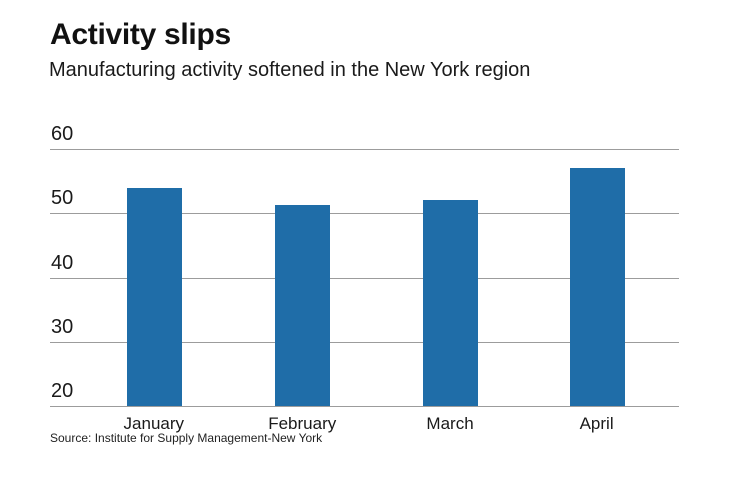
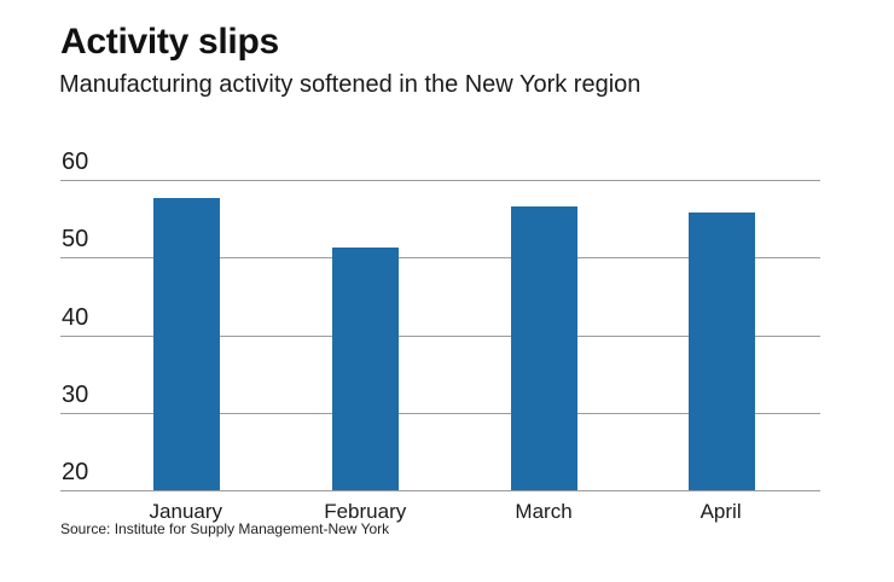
January: 54 -> 58
March: 52 -> 56
April: 57 -> 56
